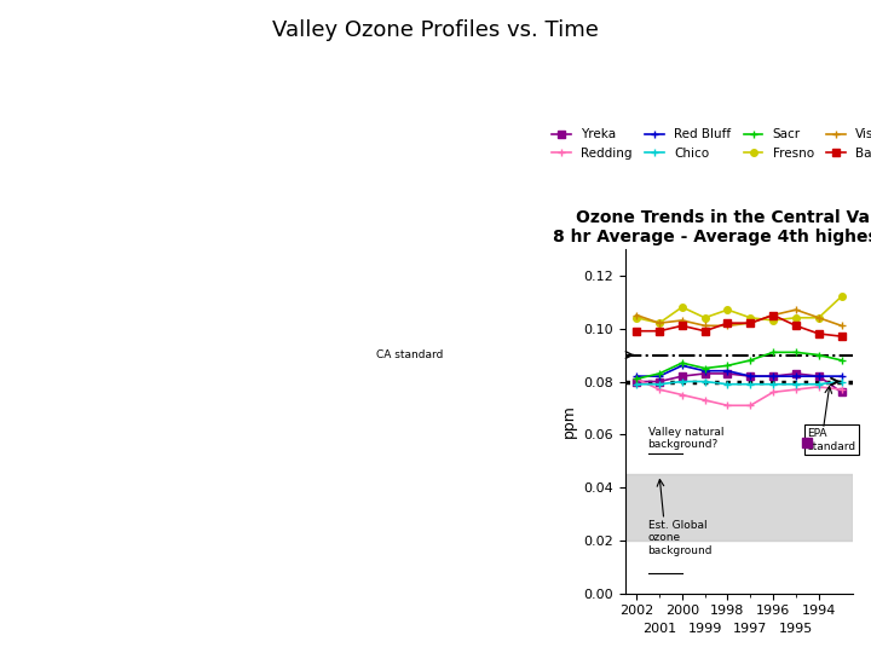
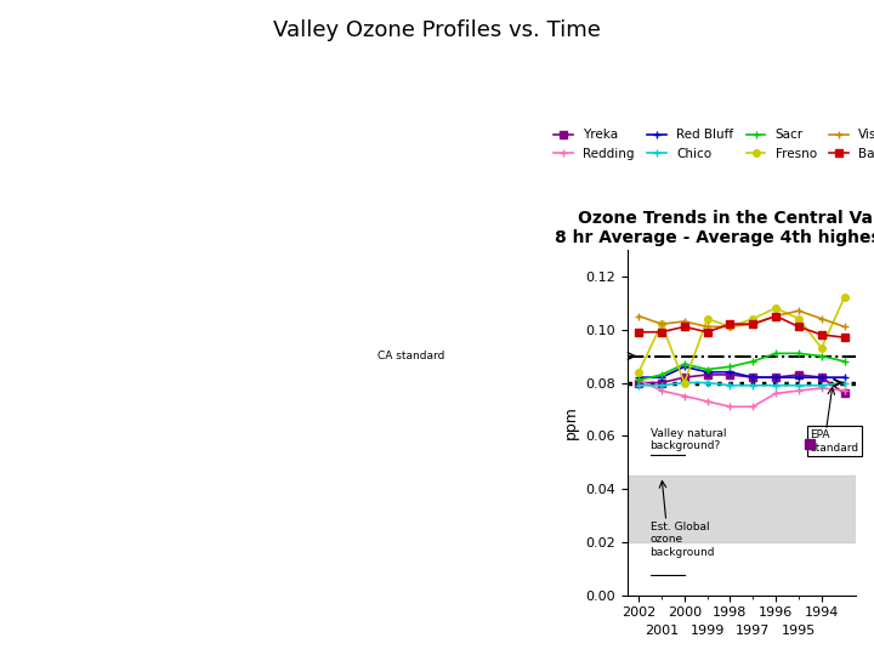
Fresno/2002: 0.104 -> 0.084
Fresno/2000: 0.108 -> 0.080
Fresno/1998: 0.107 -> 0.101
Fresno/1996: 0.103 -> 0.108
Fresno/1994: 0.104 -> 0.093
